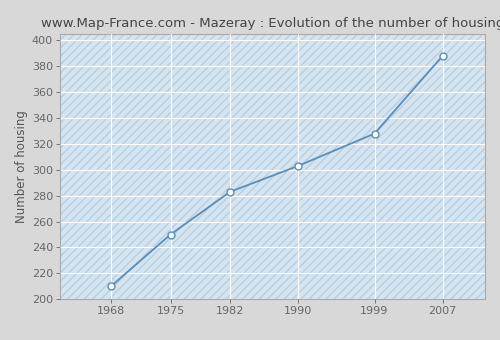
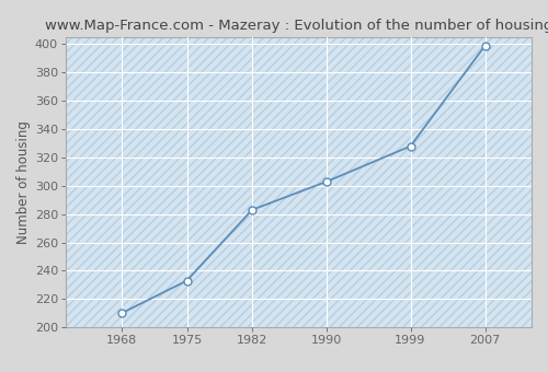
1975: 250 -> 233
2007: 388 -> 399
